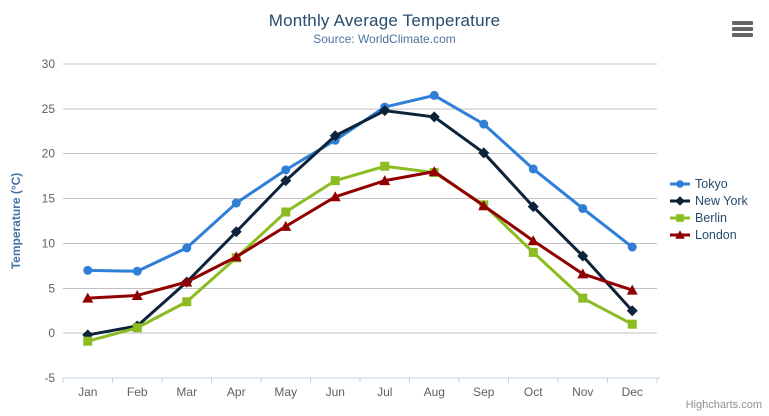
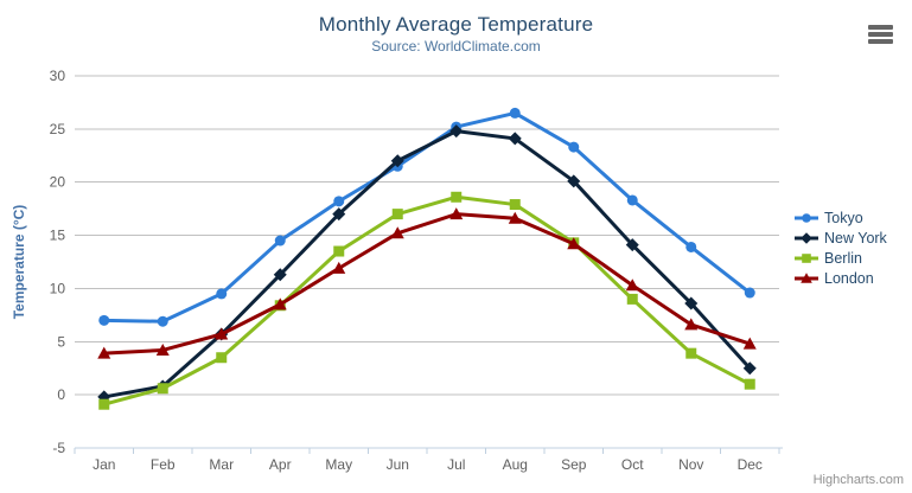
London/Aug: 18 -> 17
